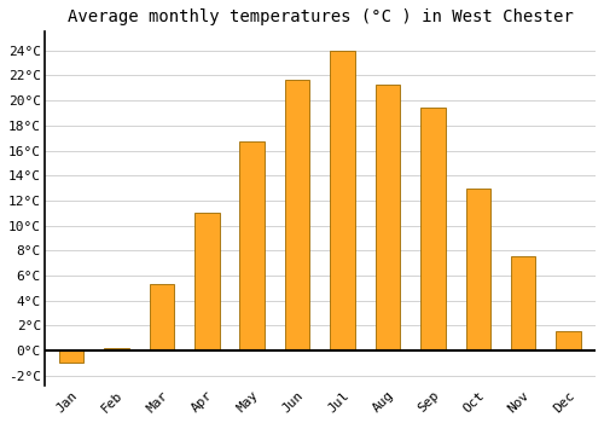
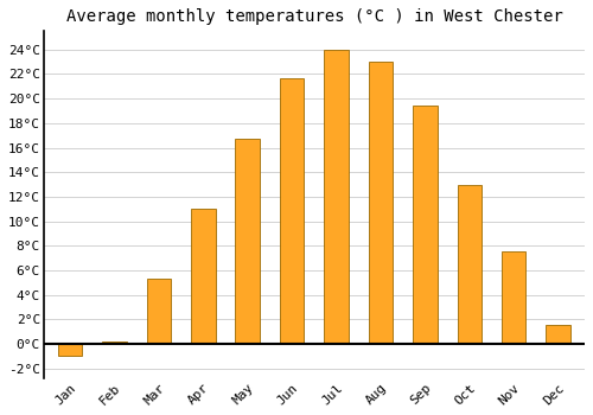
Aug: 21.3°C -> 23.0°C
